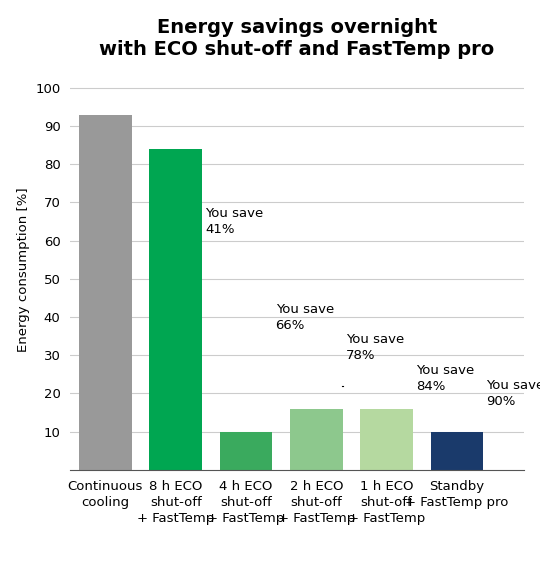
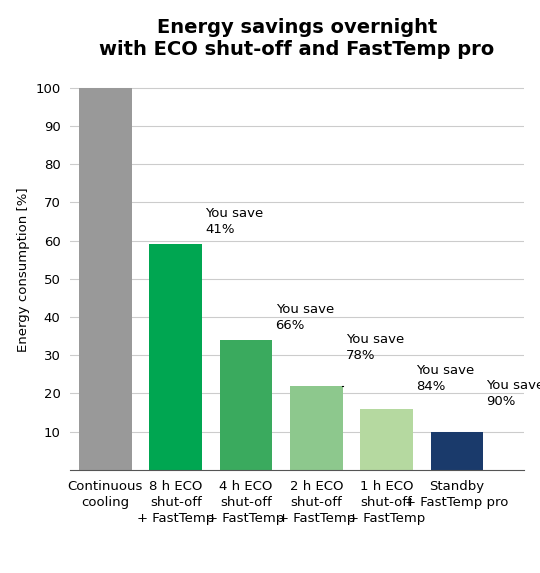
Continuous cooling: 93 -> 100
8 h ECO shut-off + FastTemp: 84 -> 59
4 h ECO shut-off + FastTemp: 10 -> 34
2 h ECO shut-off + FastTemp: 16 -> 22
